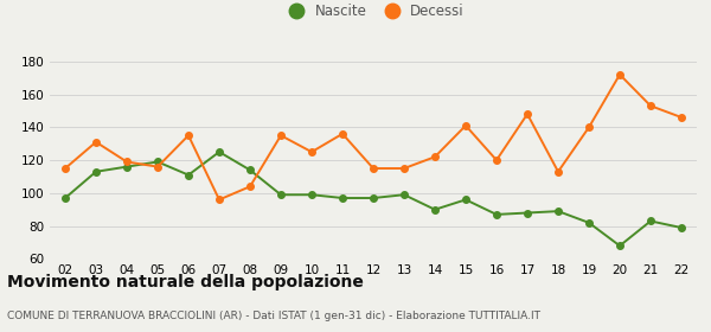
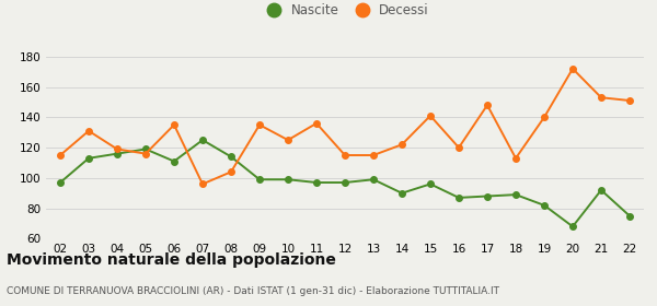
Nascite/21: 83 -> 92
Nascite/22: 79 -> 75
Decessi/22: 146 -> 151
